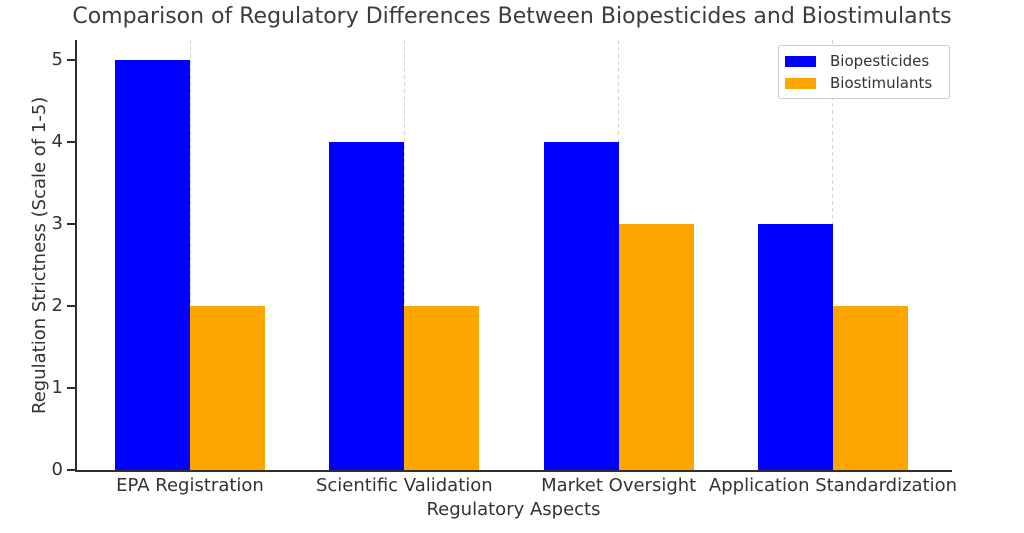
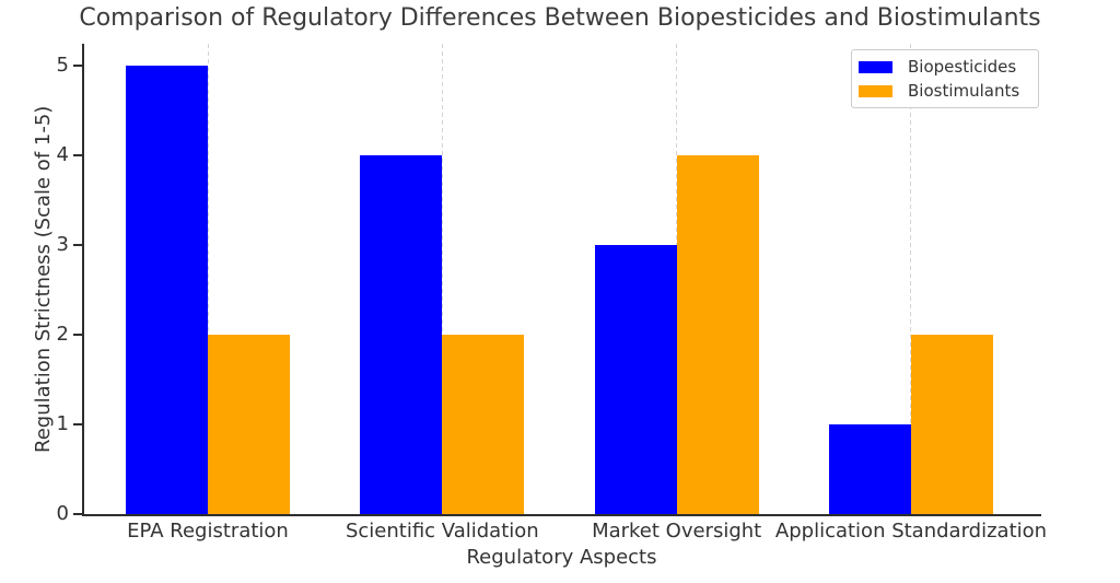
Biopesticides/Market Oversight: 4 -> 3
Biostimulants/Market Oversight: 3 -> 4
Biopesticides/Application Standardization: 3 -> 1
